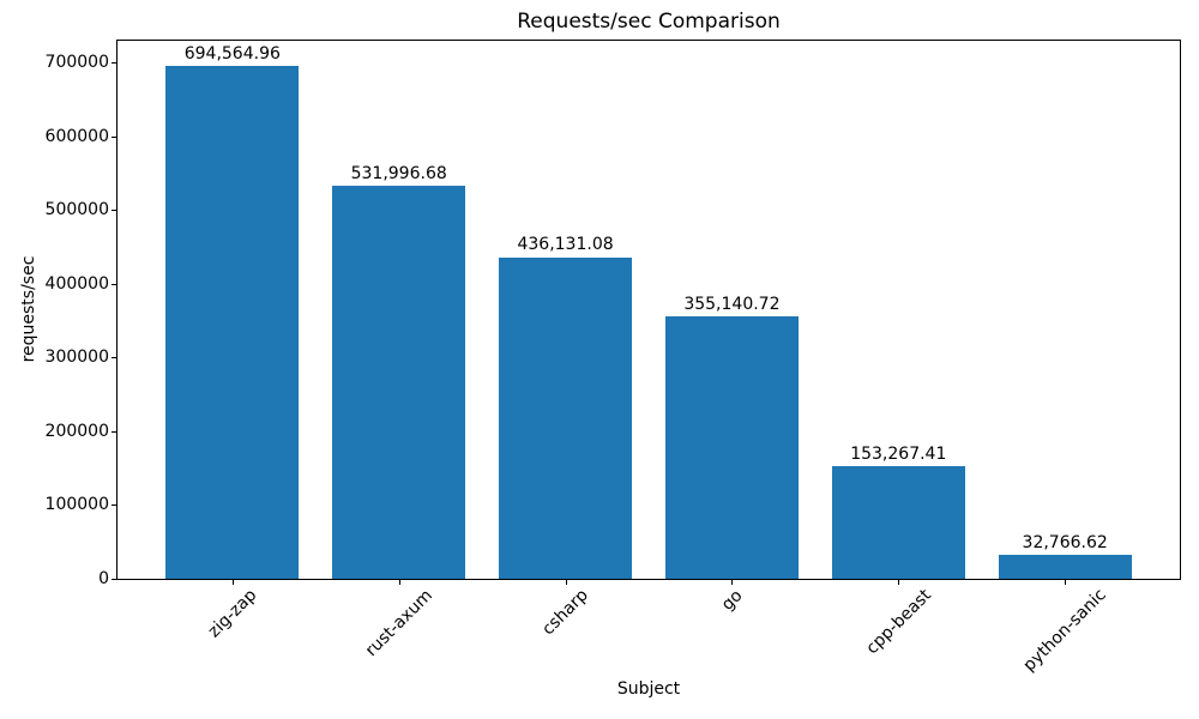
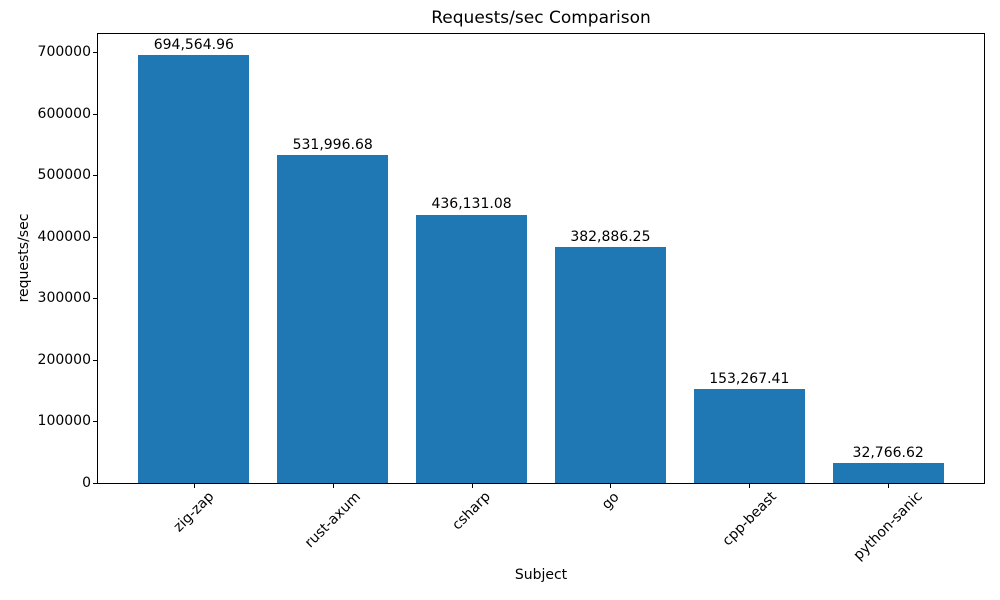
go: 355,140.72 -> 382,886.25
